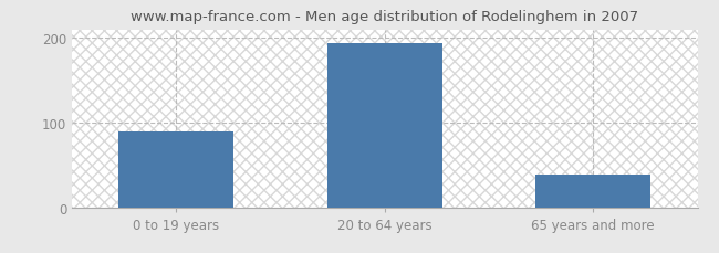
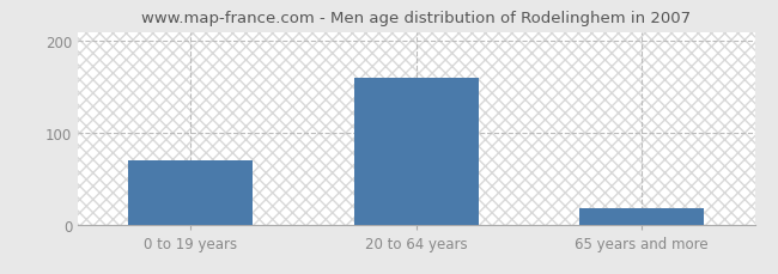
0 to 19 years: 90 -> 70
20 to 64 years: 194 -> 160
65 years and more: 38 -> 18
